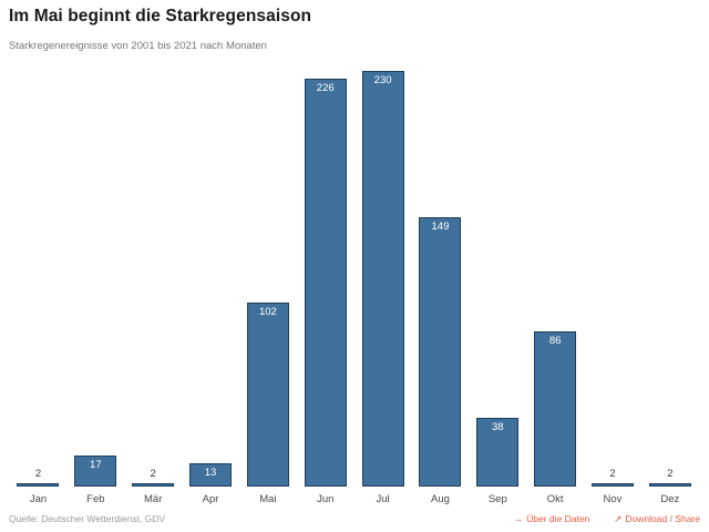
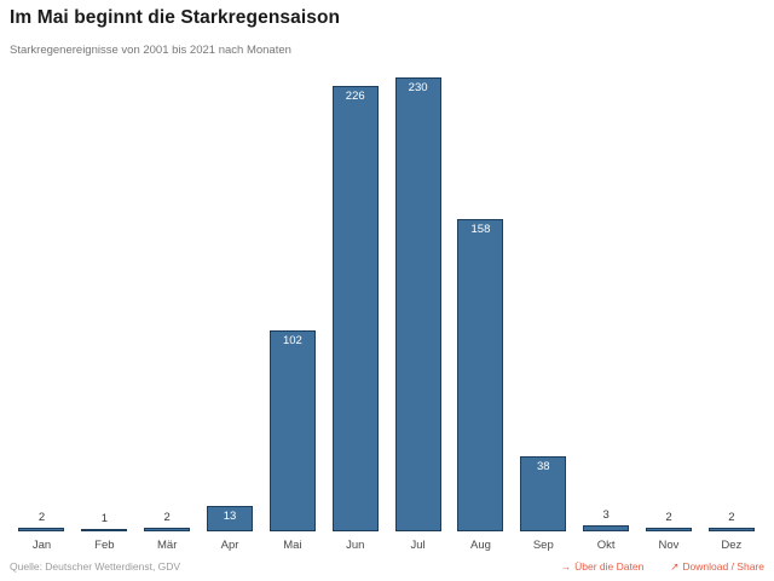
Feb: 17 -> 1
Aug: 149 -> 158
Okt: 86 -> 3
